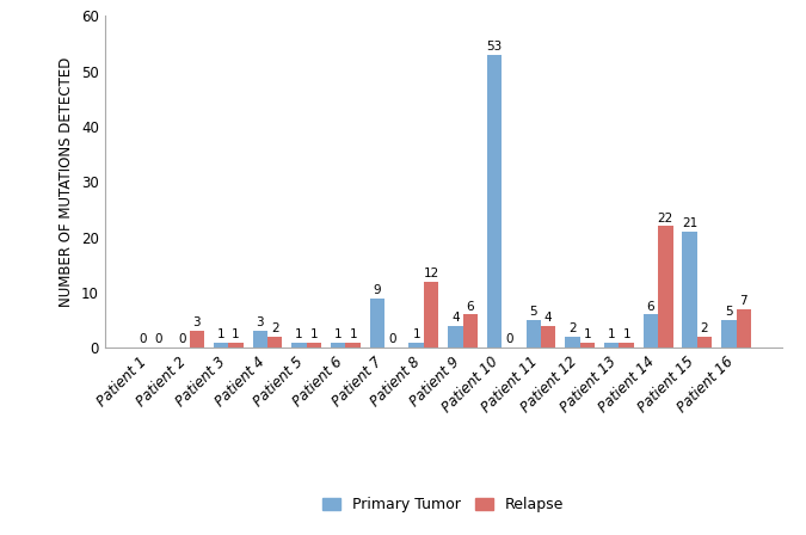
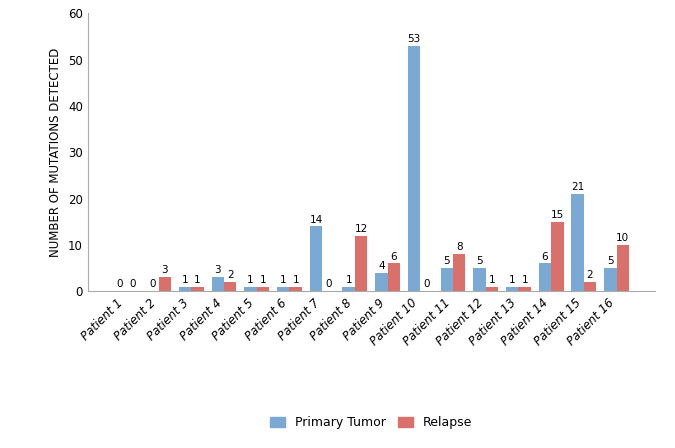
Primary Tumor/Patient 7: 9 -> 14
Relapse/Patient 11: 4 -> 8
Primary Tumor/Patient 12: 2 -> 5
Relapse/Patient 14: 22 -> 15
Relapse/Patient 16: 7 -> 10
